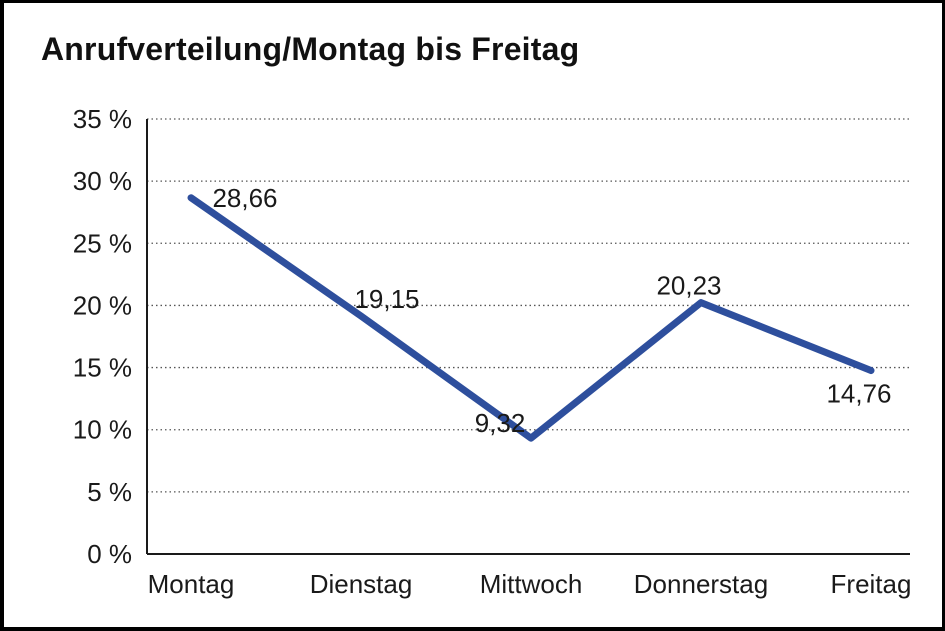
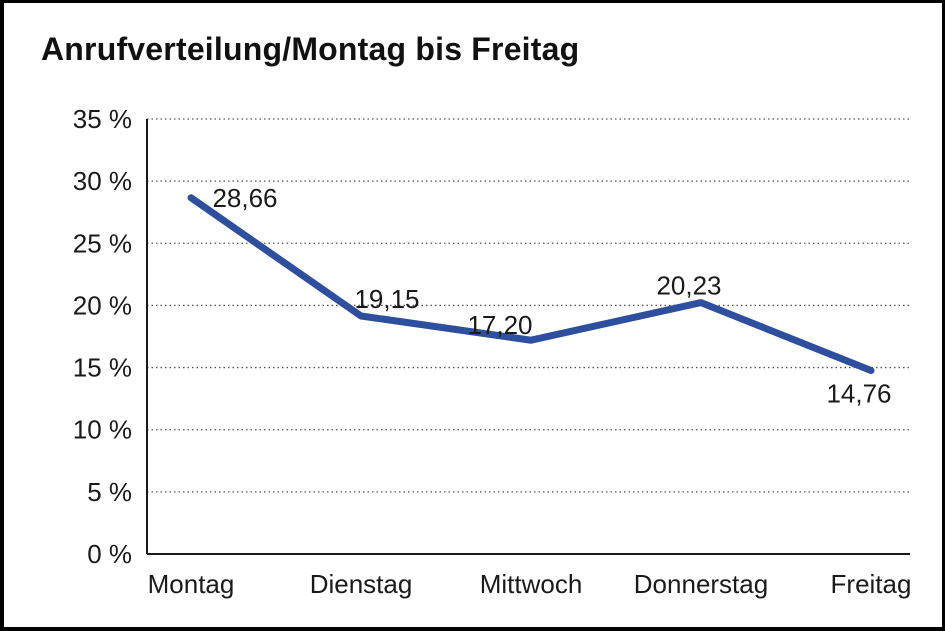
Mittwoch: 9,32 -> 17,20
